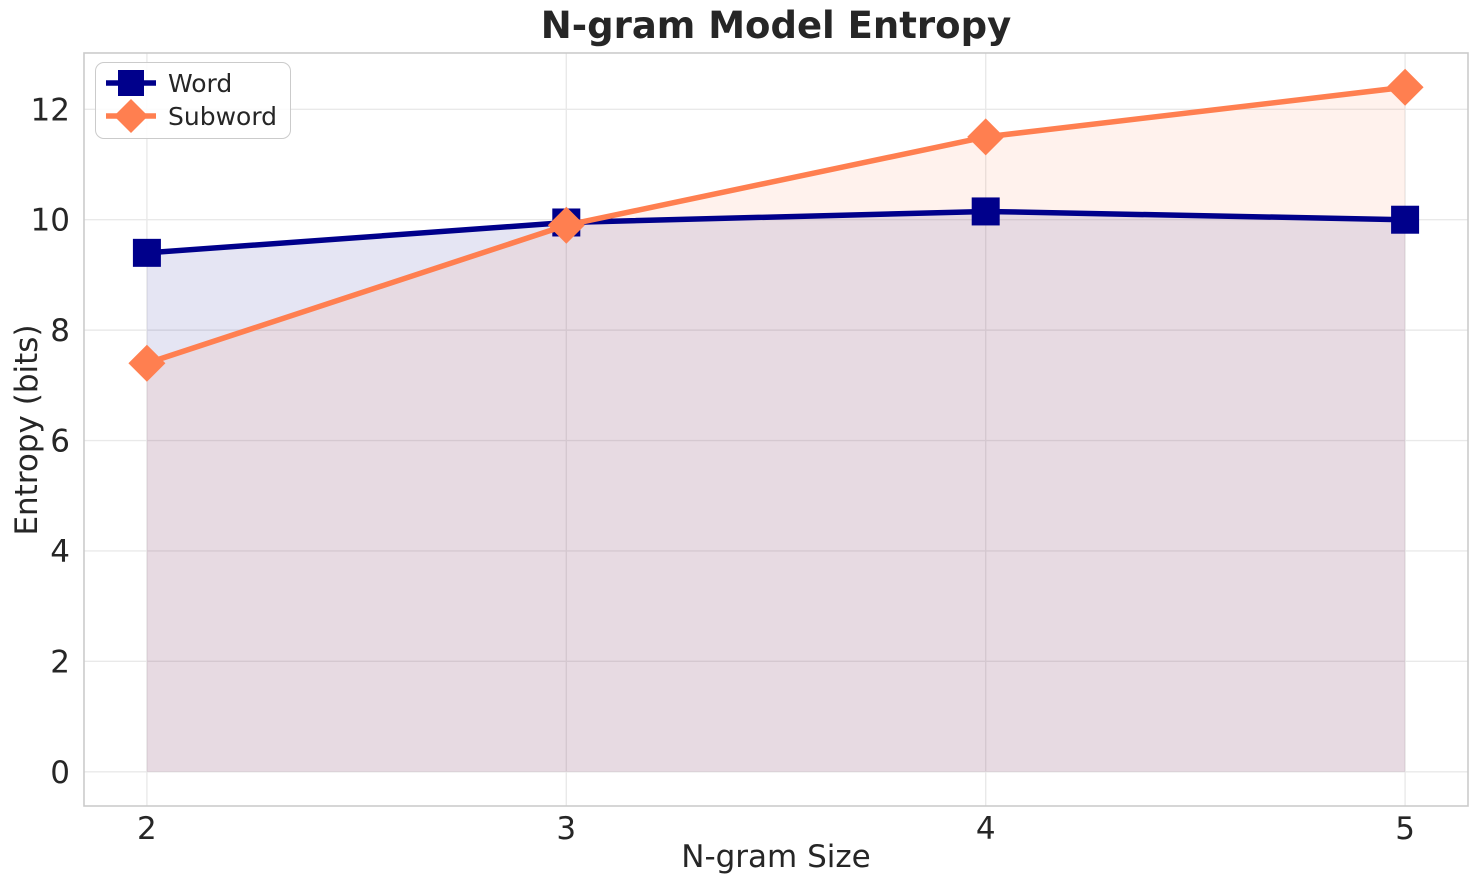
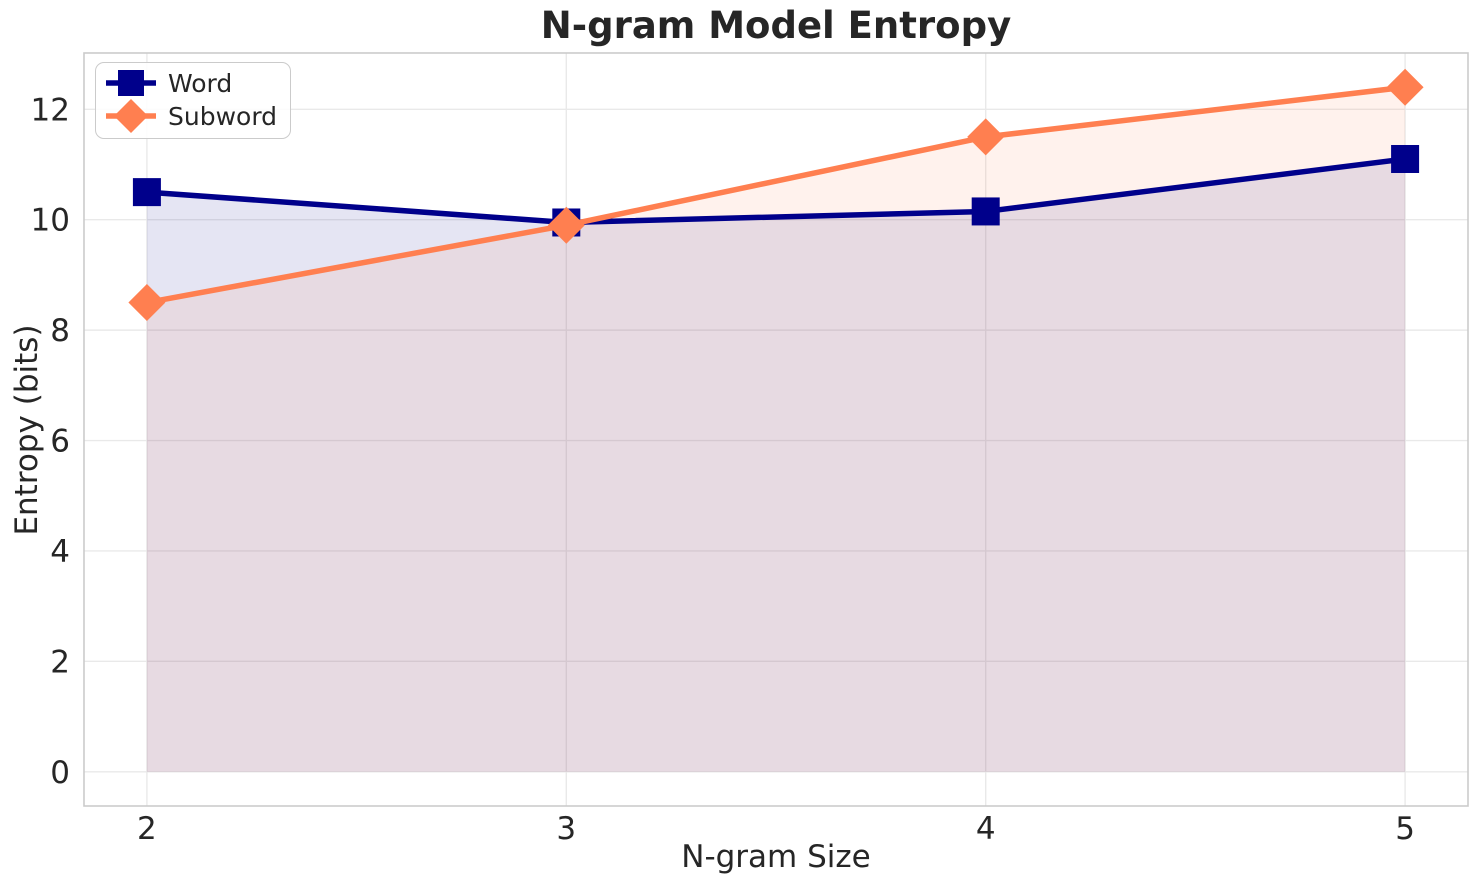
Word/2: 9.4 -> 10.5
Subword/2: 7.4 -> 8.5
Word/5: 10.0 -> 11.1
